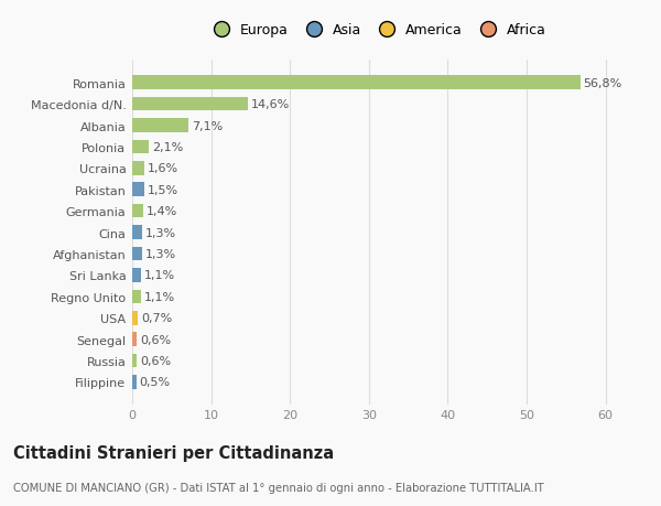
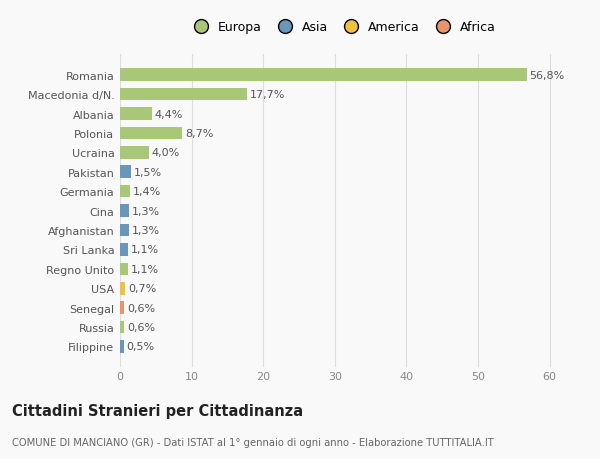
Macedonia d/N.: 14,6% -> 17,7%
Albania: 7,1% -> 4,4%
Polonia: 2,1% -> 8,7%
Ucraina: 1,6% -> 4,0%
